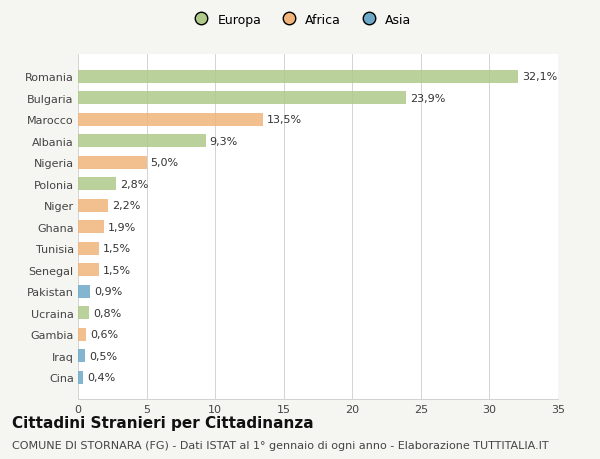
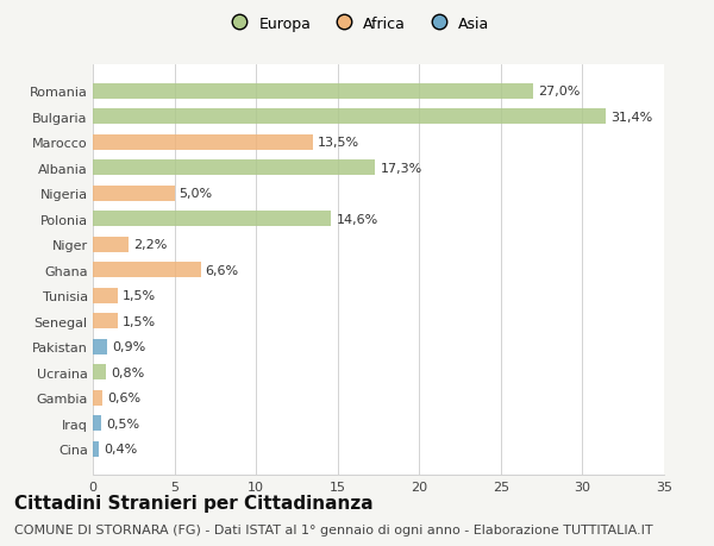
Romania: 32,1% -> 27,0%
Bulgaria: 23,9% -> 31,4%
Albania: 9,3% -> 17,3%
Polonia: 2,8% -> 14,6%
Ghana: 1,9% -> 6,6%
